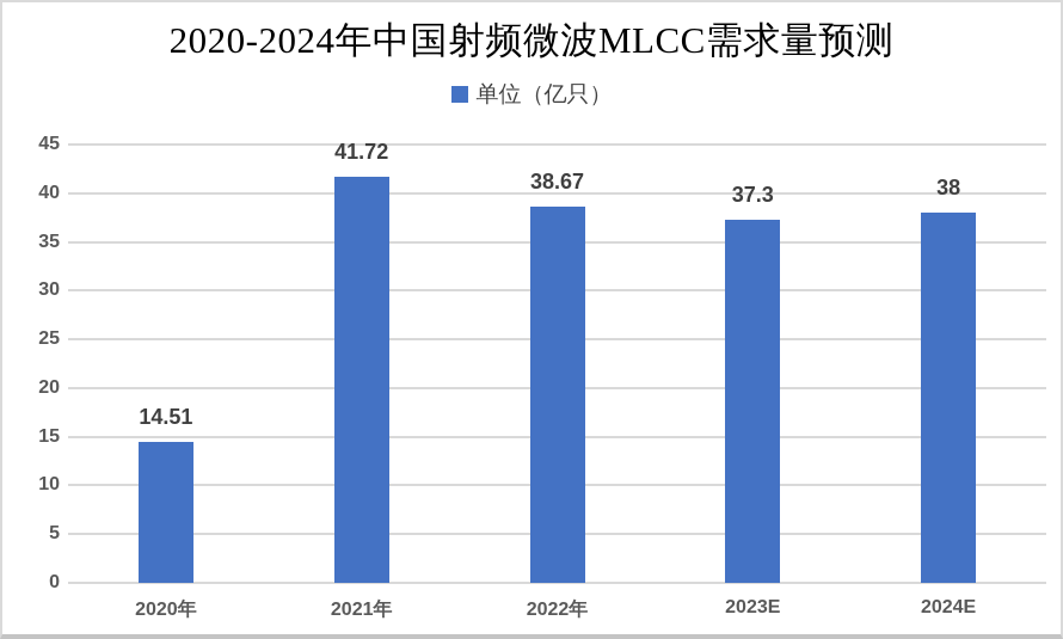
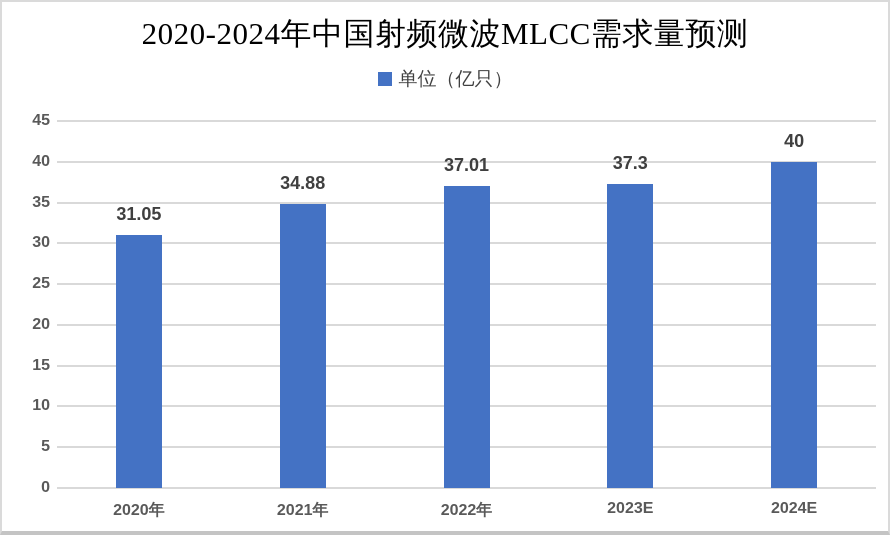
2020年: 14.51 -> 31.05
2021年: 41.72 -> 34.88
2022年: 38.67 -> 37.01
2024E: 38 -> 40
